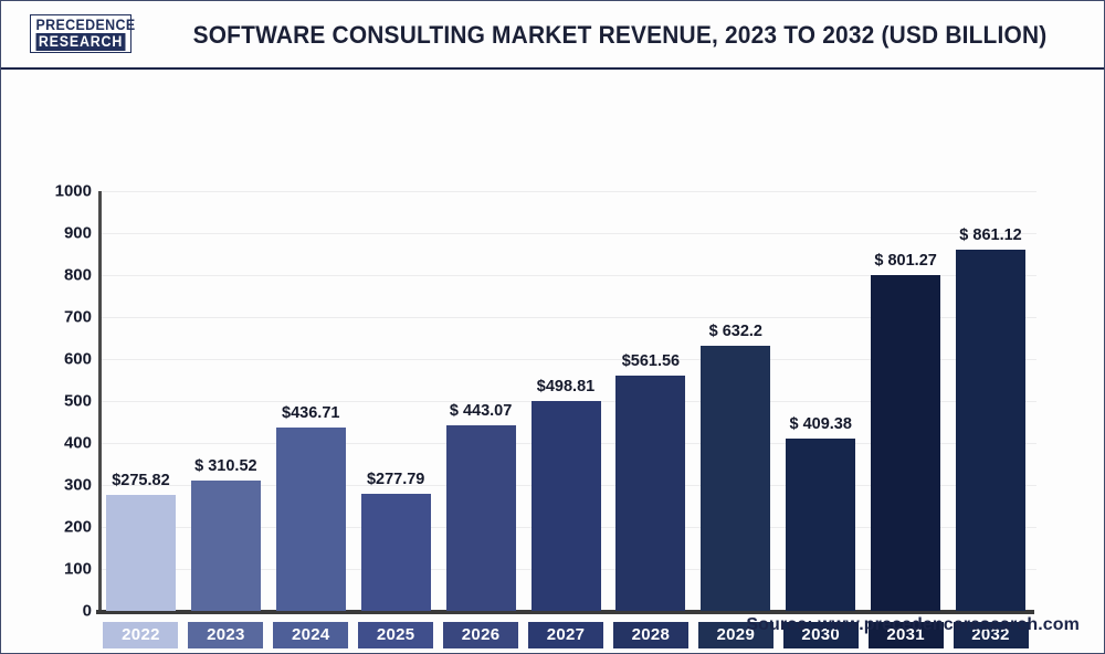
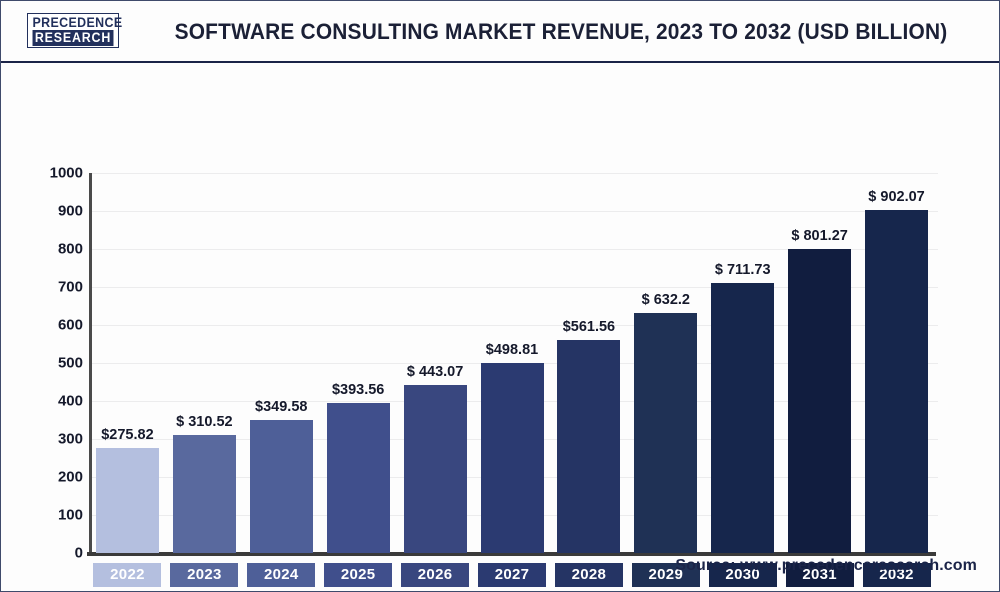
2024: $436.71 -> $349.58
2025: $277.79 -> $393.56
2030: 409.38 -> 711.73
2032: 861.12 -> 902.07
